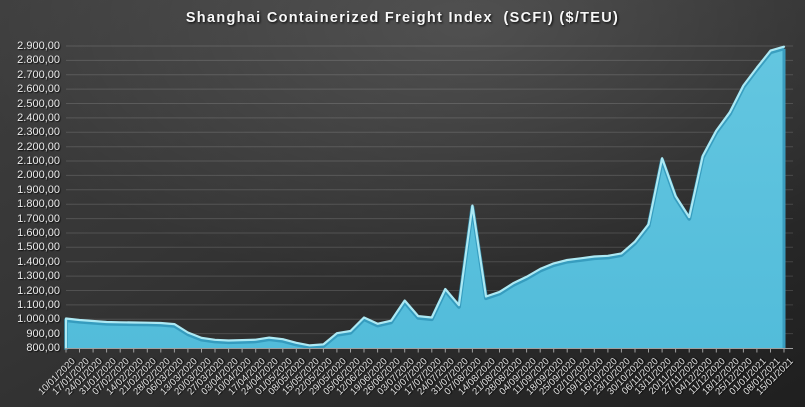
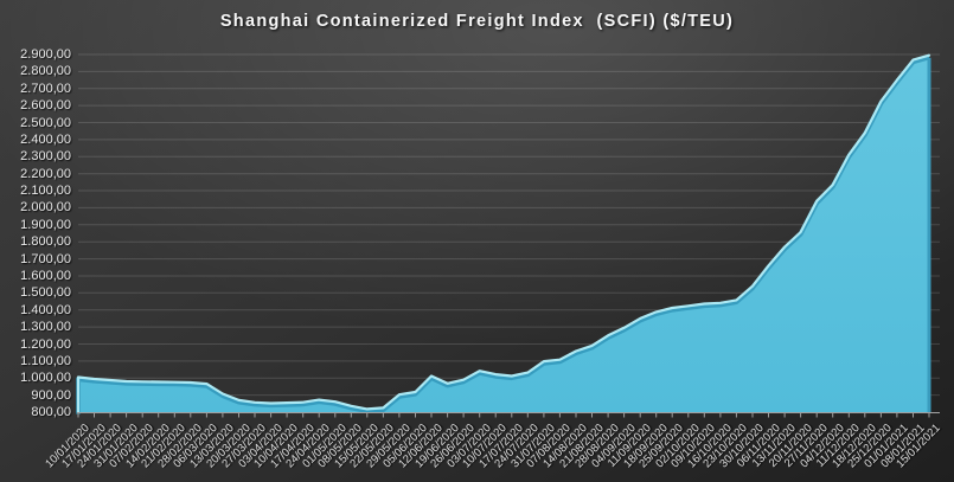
03/07/2020: 1130 -> 1040
24/07/2020: 1210 -> 1030
07/08/2020: 1790 -> 1110
13/11/2020: 2120 -> 1770
27/11/2020: 1710 -> 2040
